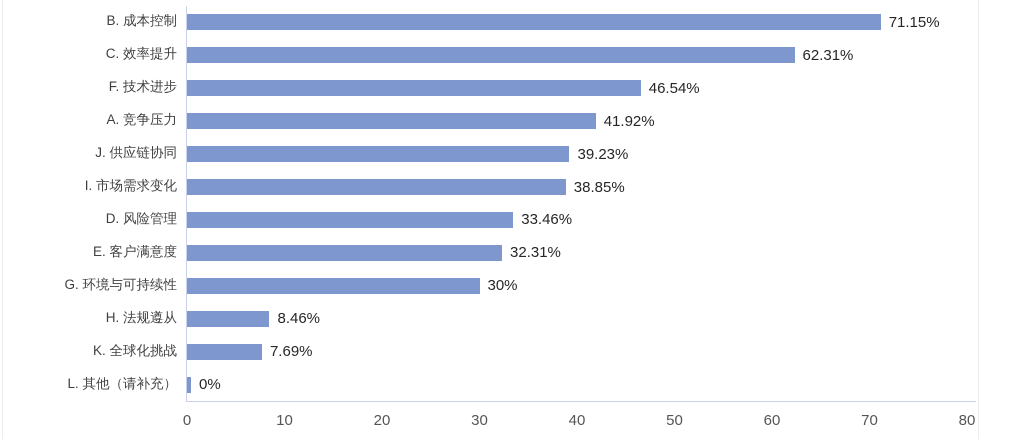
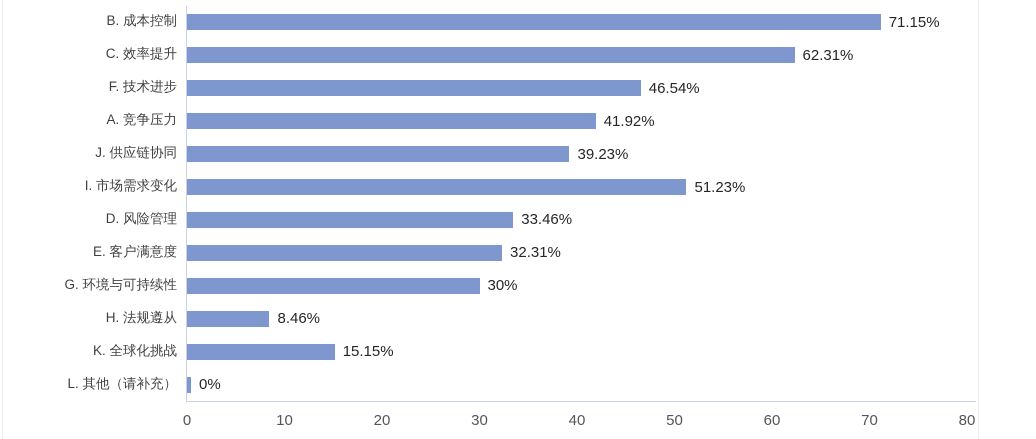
I. 市场需求变化: 38.85% -> 51.23%
K. 全球化挑战: 7.69% -> 15.15%
